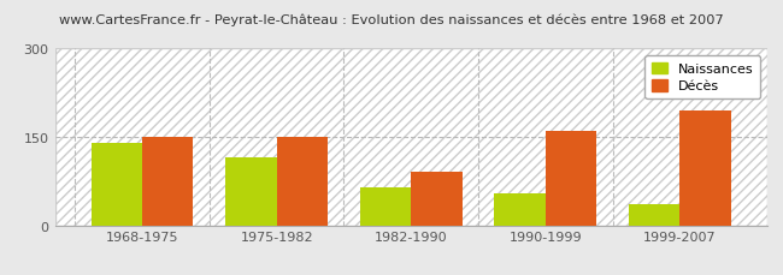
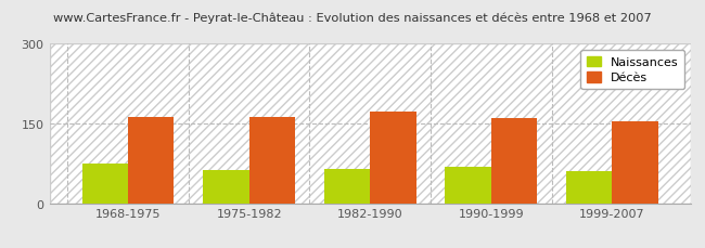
Naissances/1968-1975: 140 -> 75
Décès/1968-1975: 150 -> 162
Naissances/1975-1982: 115 -> 62
Décès/1975-1982: 150 -> 163
Décès/1982-1990: 90 -> 172
Naissances/1990-1999: 55 -> 68
Naissances/1999-2007: 35 -> 60
Décès/1999-2007: 195 -> 155
